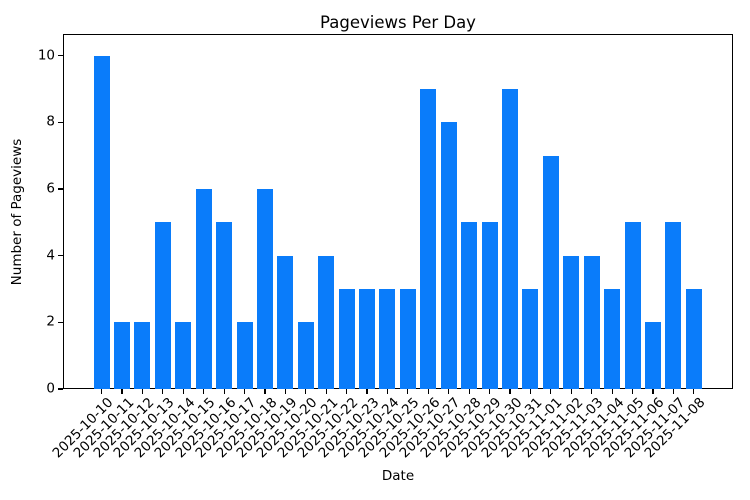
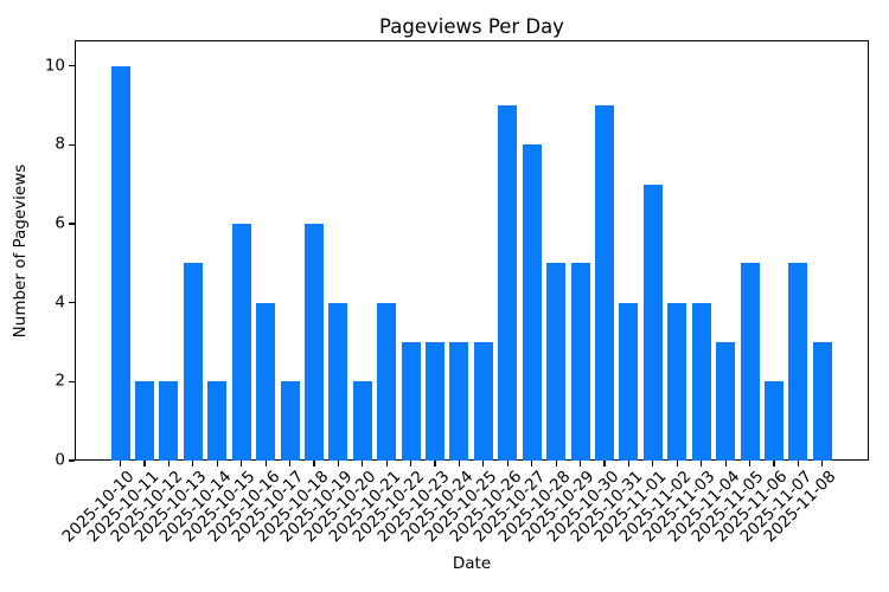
2025-10-16: 5 -> 4
2025-10-31: 3 -> 4
